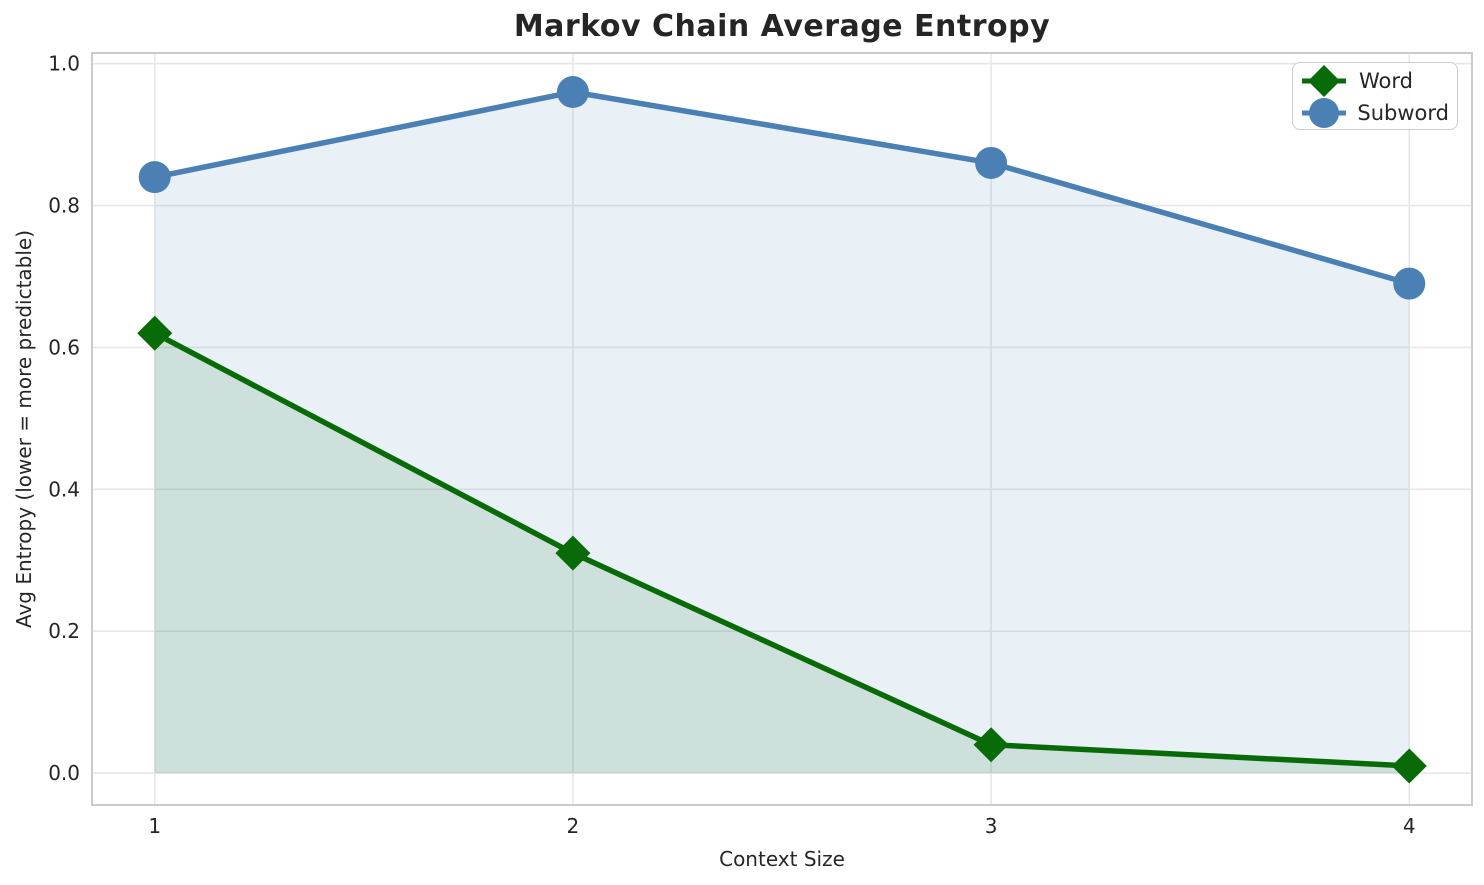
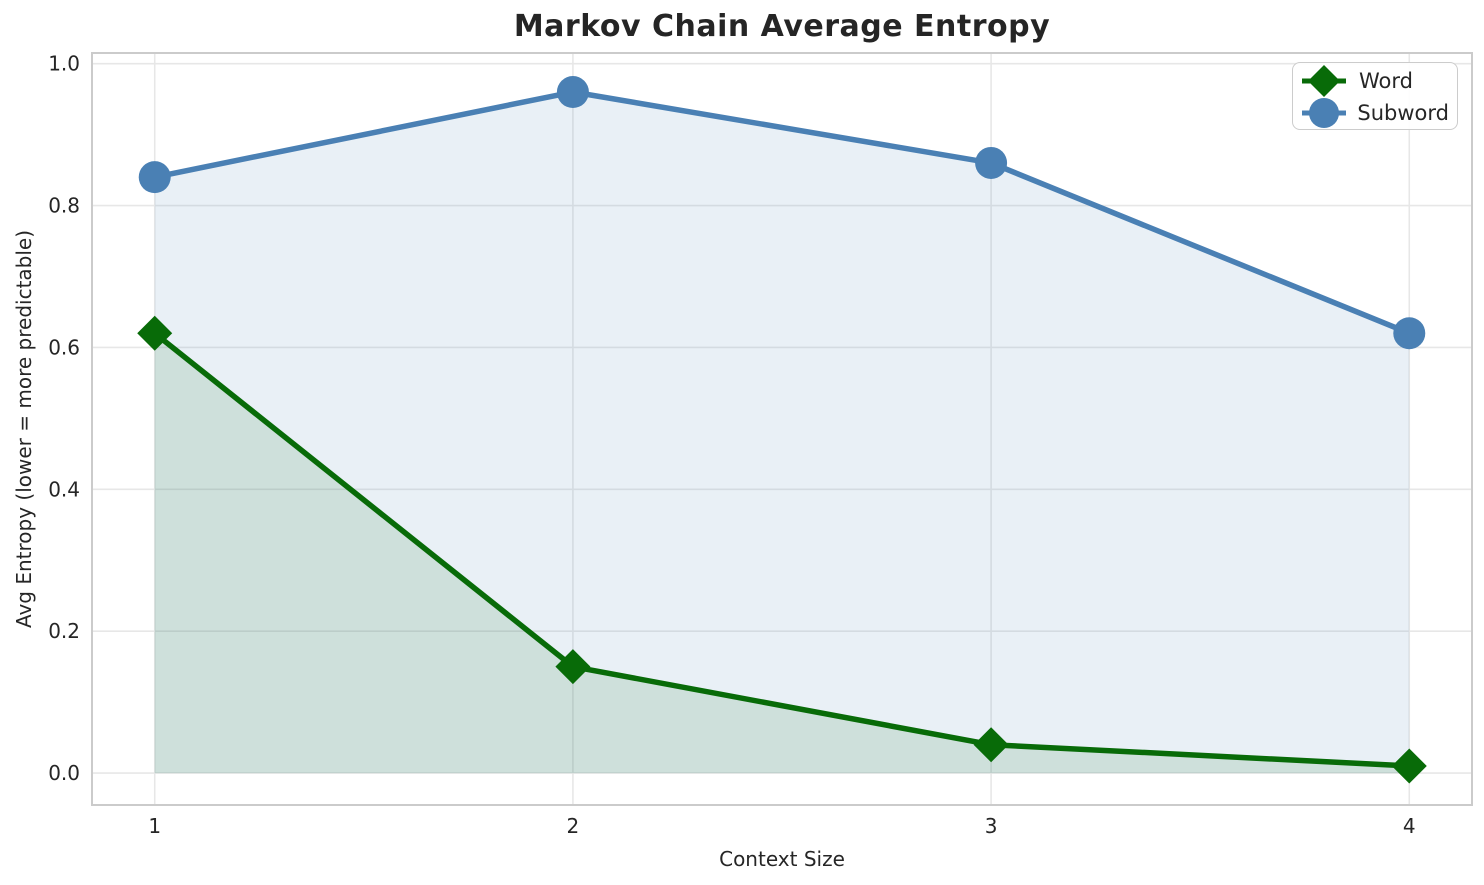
Word/2: 0.31 -> 0.15
Subword/4: 0.69 -> 0.62
